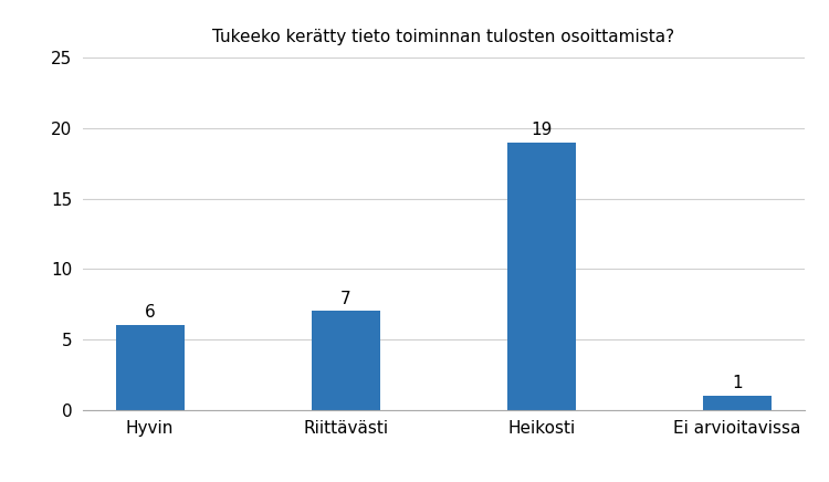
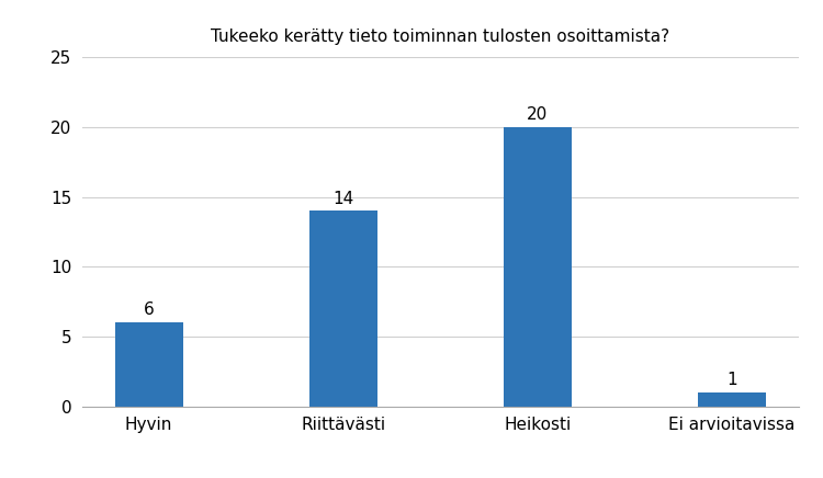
Riittävästi: 7 -> 14
Heikosti: 19 -> 20
